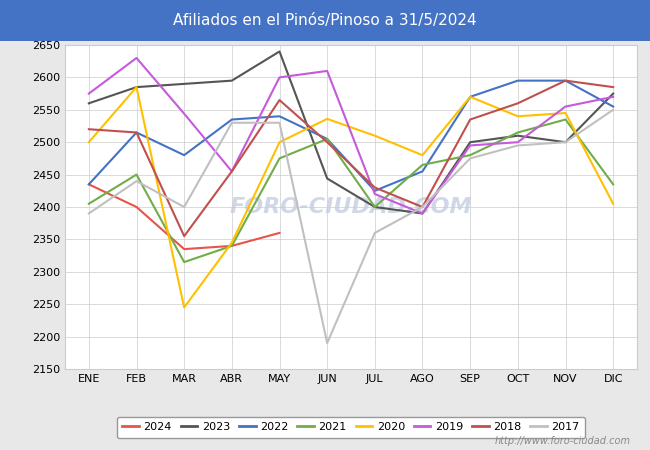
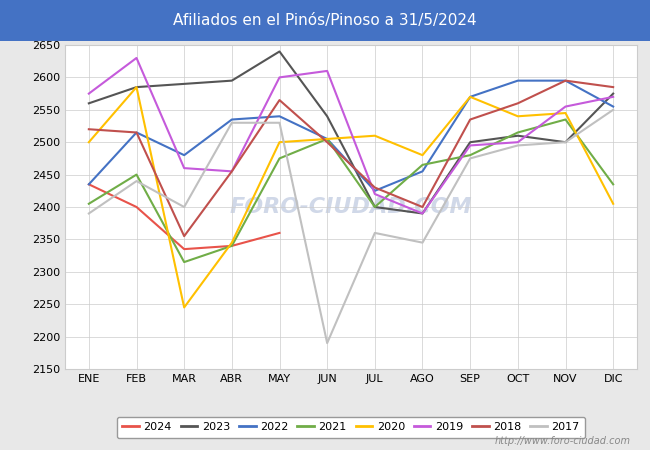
2019/MAR: 2544 -> 2460
2023/JUN: 2444 -> 2540
2020/JUN: 2536 -> 2505
2017/AGO: 2400 -> 2345
